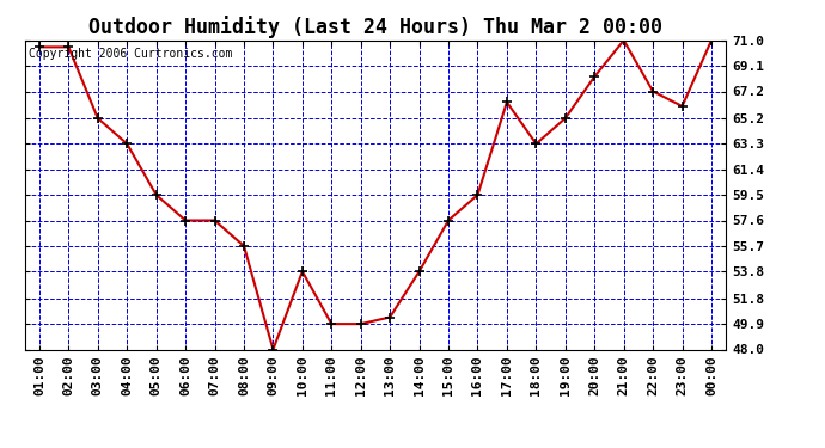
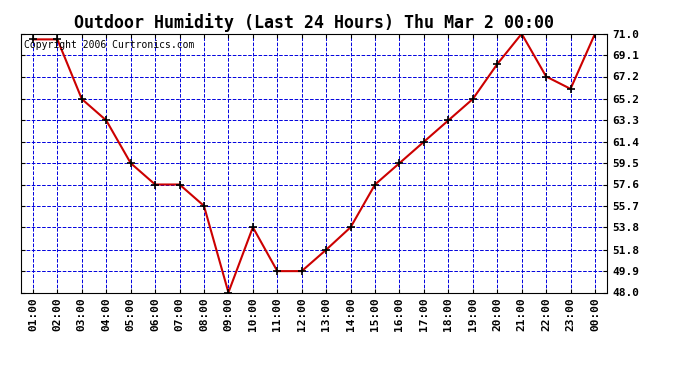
13:00: 50.4 -> 51.8
17:00: 66.4 -> 61.4
